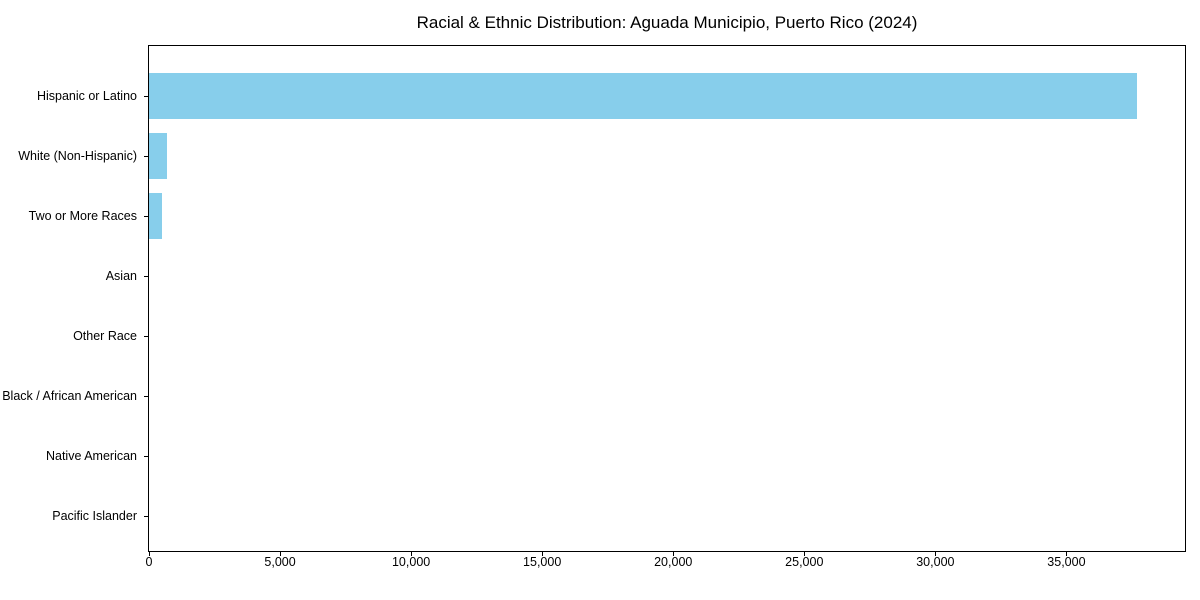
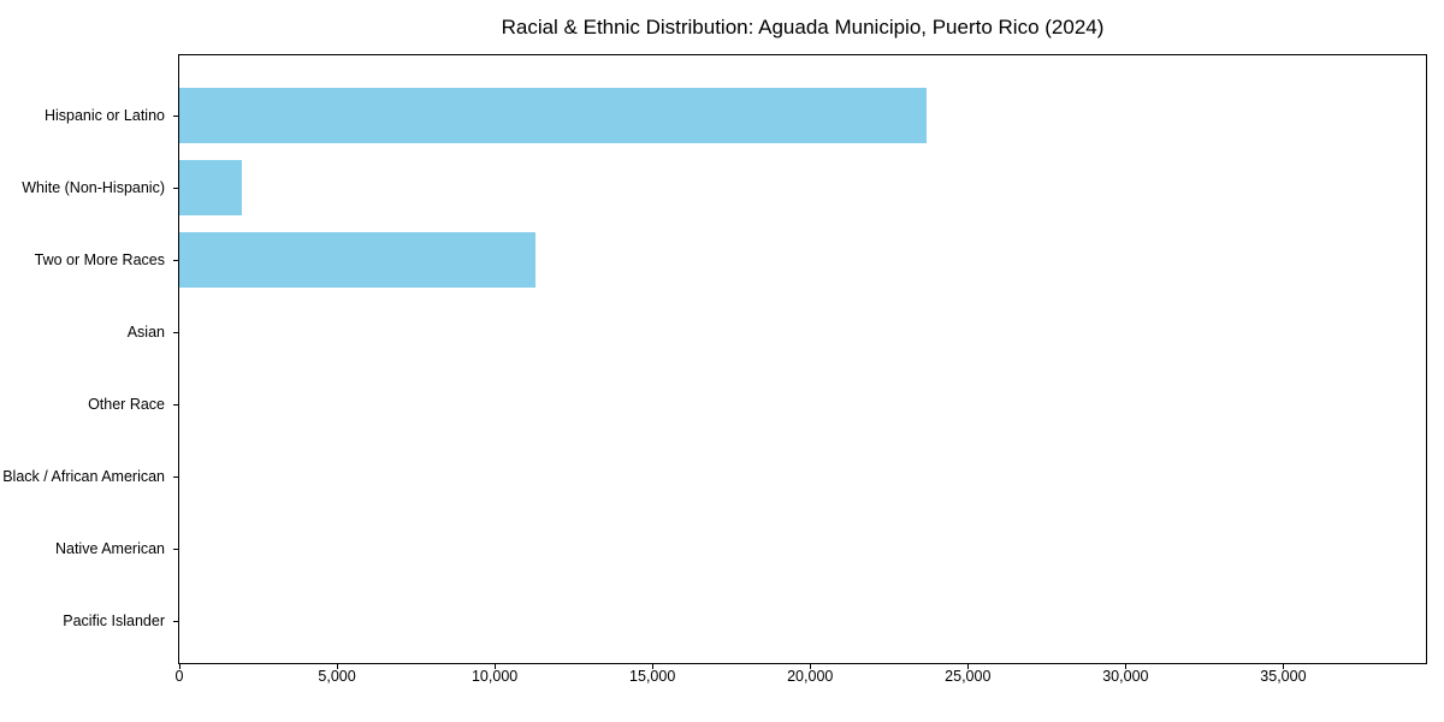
Hispanic or Latino: 37700 -> 23700
White (Non-Hispanic): 700 -> 2000
Two or More Races: 500 -> 11300
